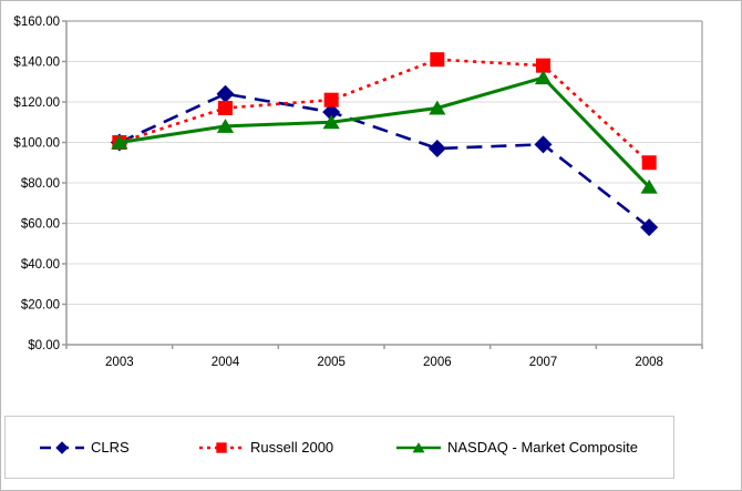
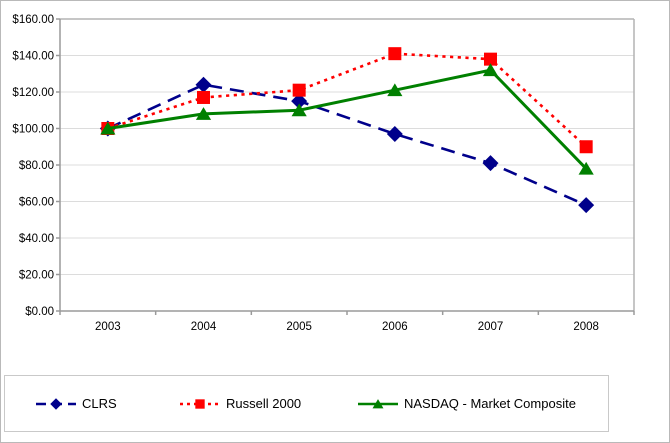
NASDAQ - Market Composite/2006: $117 -> $121
CLRS/2007: $99 -> $81
